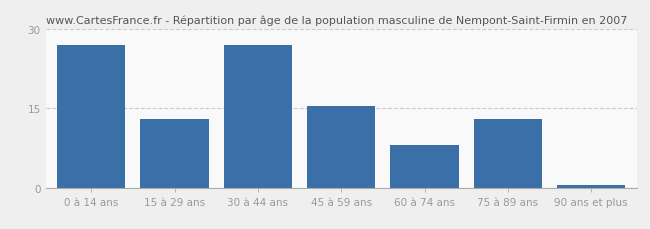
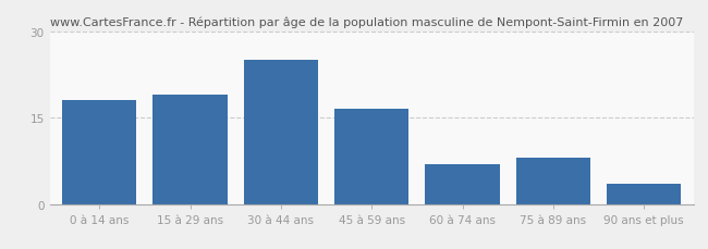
0 à 14 ans: 27.0 -> 18.0
15 à 29 ans: 13.0 -> 19.0
30 à 44 ans: 27.0 -> 25.0
45 à 59 ans: 15.5 -> 16.6
60 à 74 ans: 8.0 -> 7.0
75 à 89 ans: 13.0 -> 8.0
90 ans et plus: 0.4 -> 3.6
